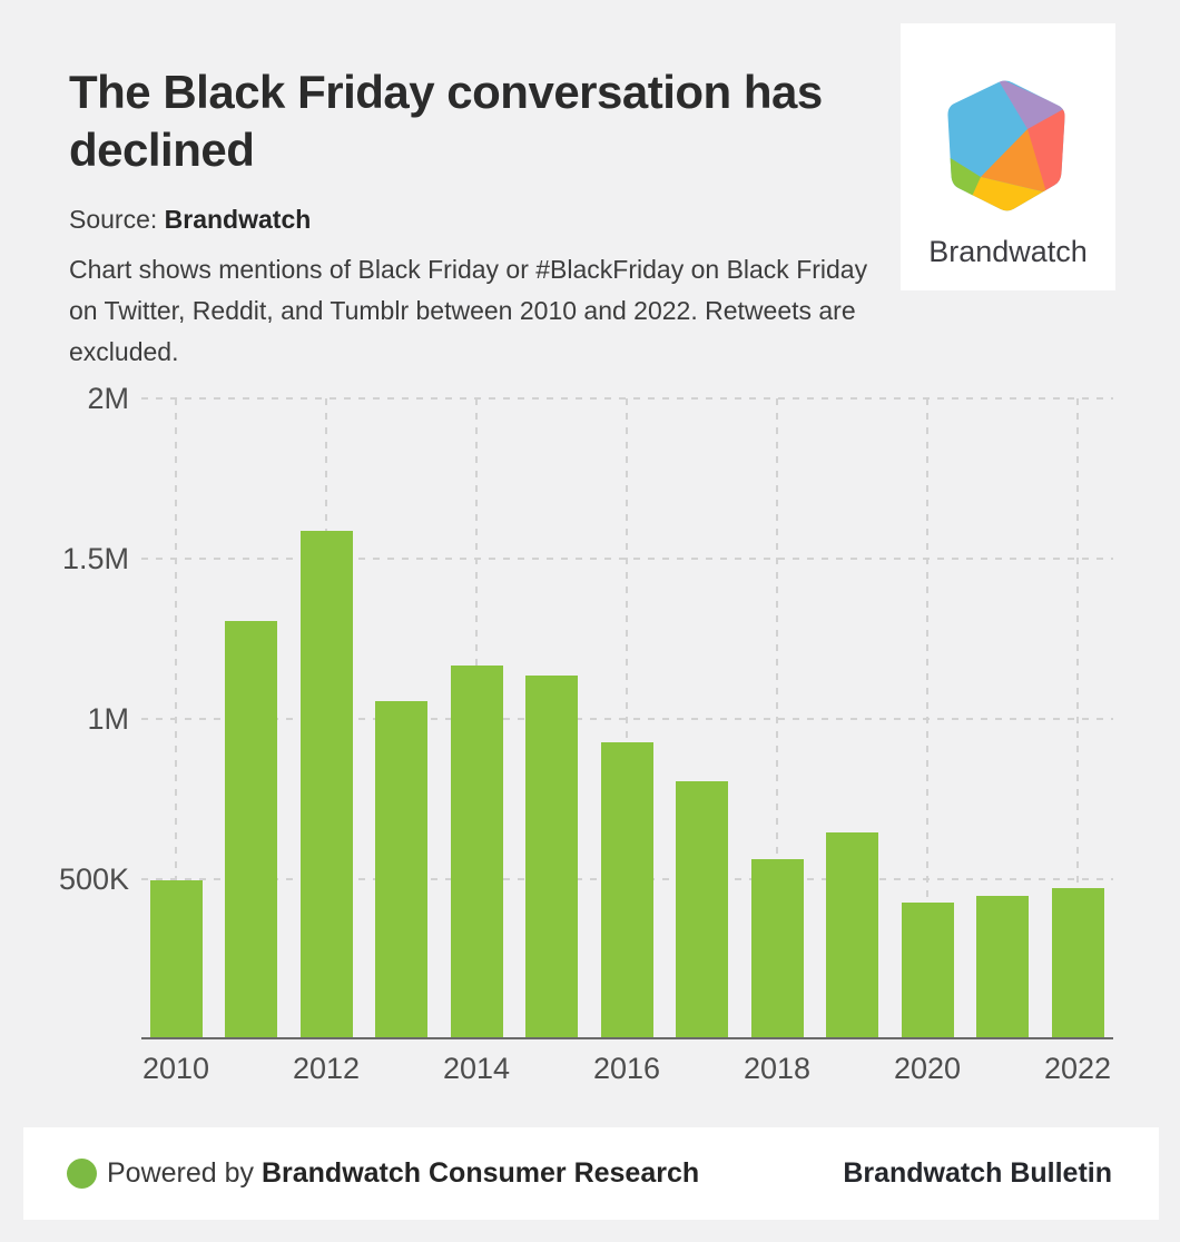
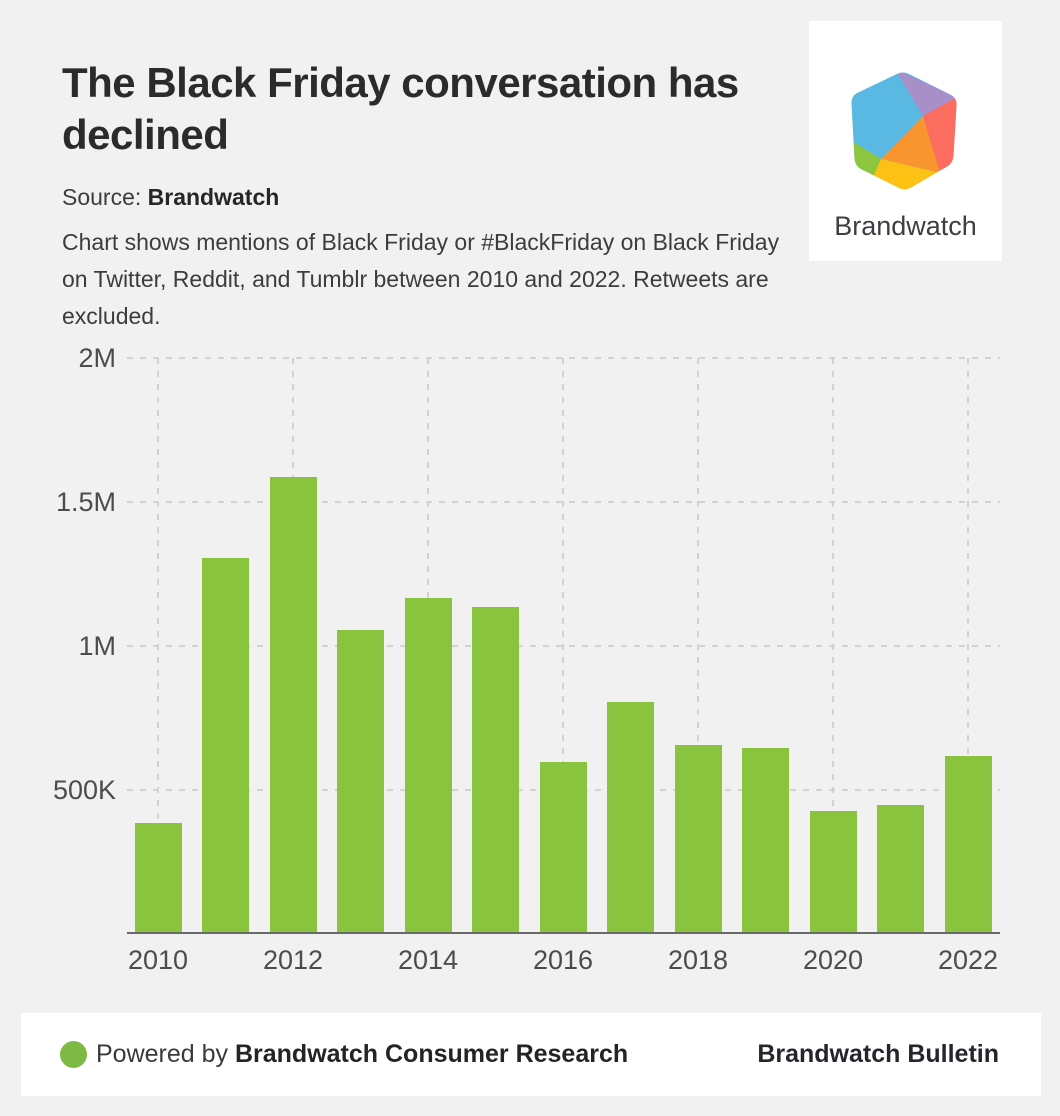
2010: 0.49M -> 0.38M
2016: 0.92M -> 0.59M
2018: 0.56M -> 0.65M
2022: 0.46M -> 0.61M
